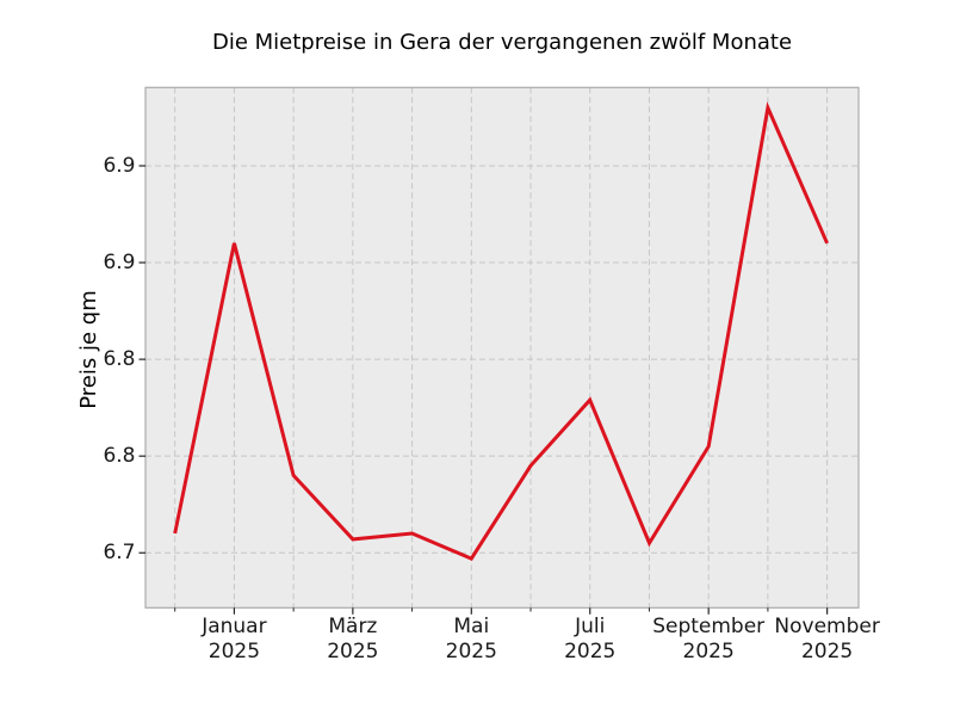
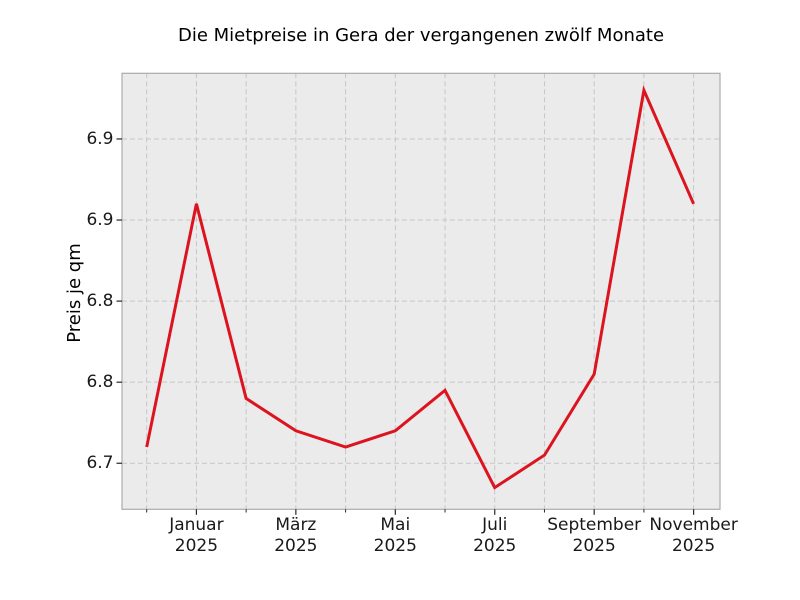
März 2025: 6.707 -> 6.720
Mai 2025: 6.697 -> 6.720
Juli 2025: 6.779 -> 6.685
